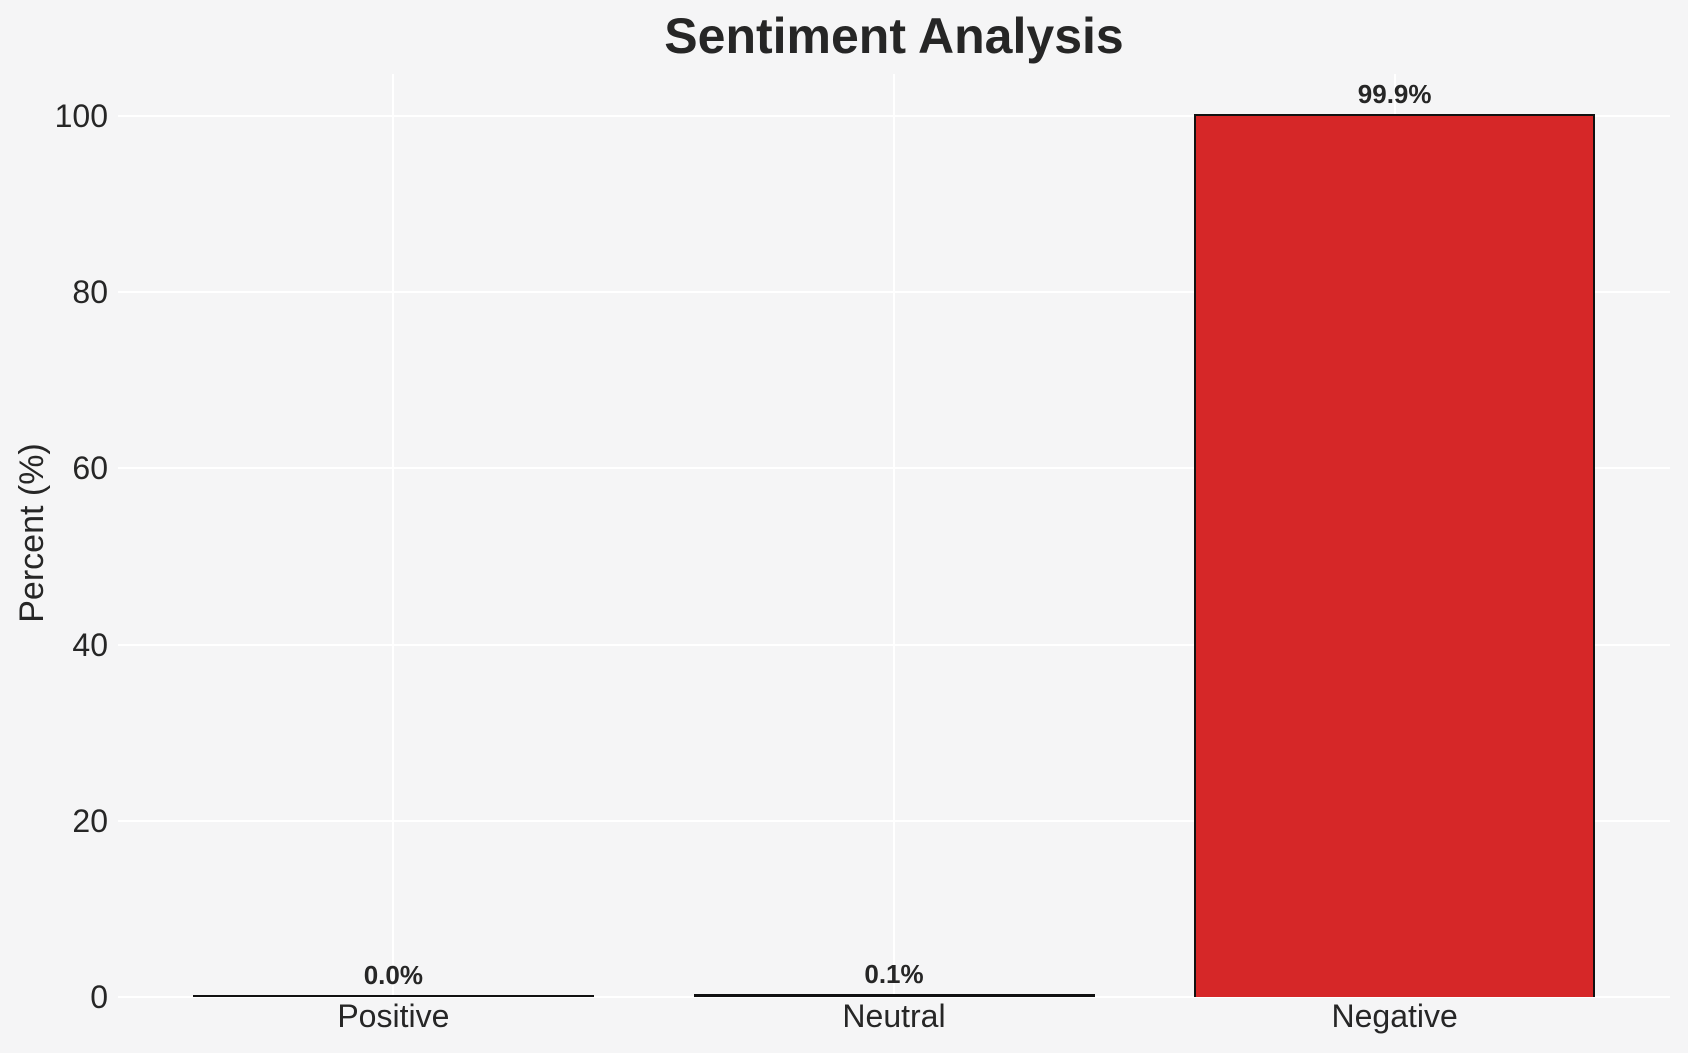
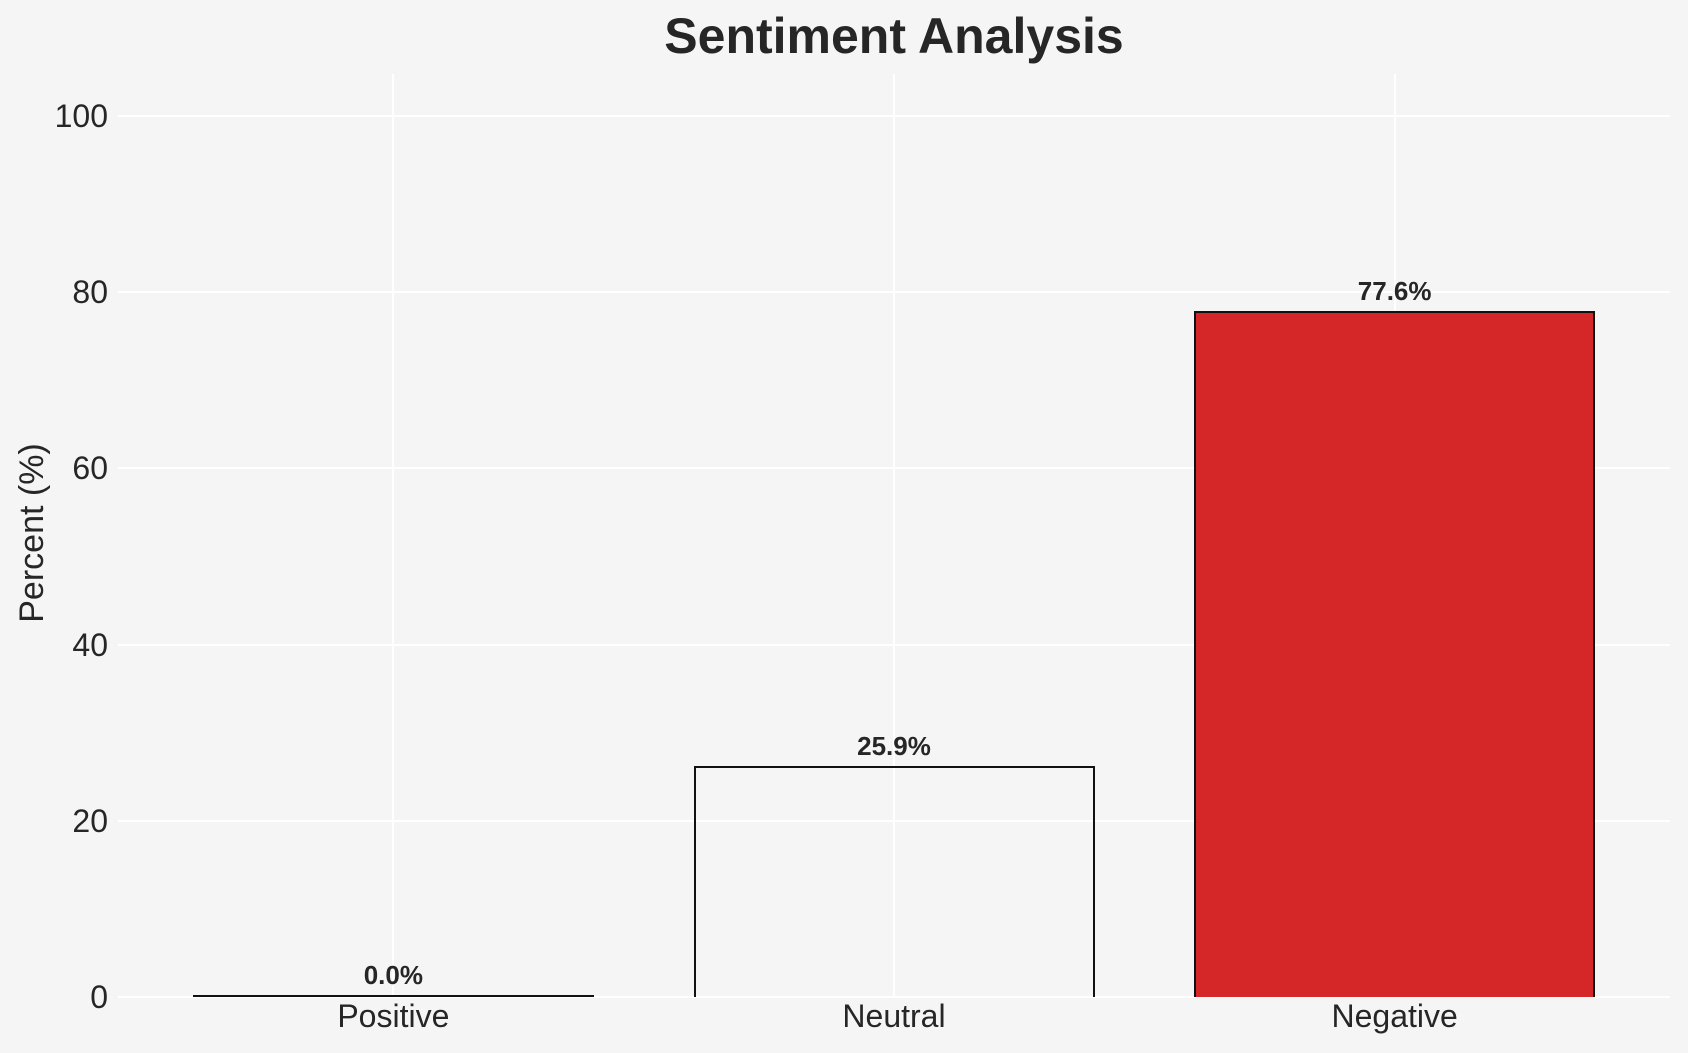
Neutral: 0.1% -> 25.9%
Negative: 99.9% -> 77.6%
